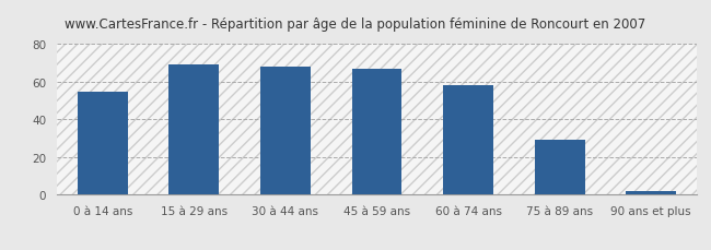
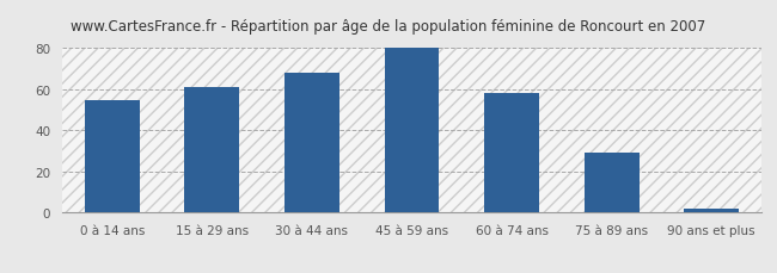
15 à 29 ans: 69 -> 61
45 à 59 ans: 67 -> 80
